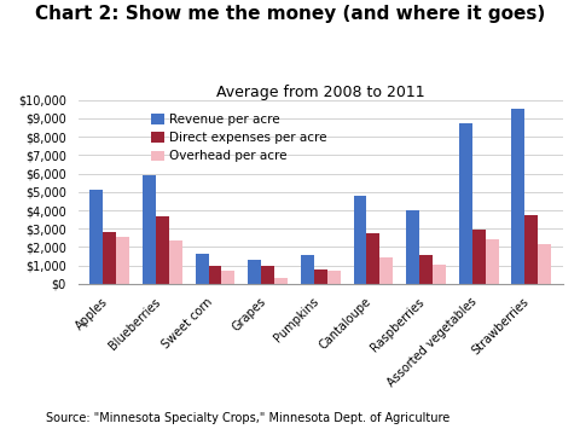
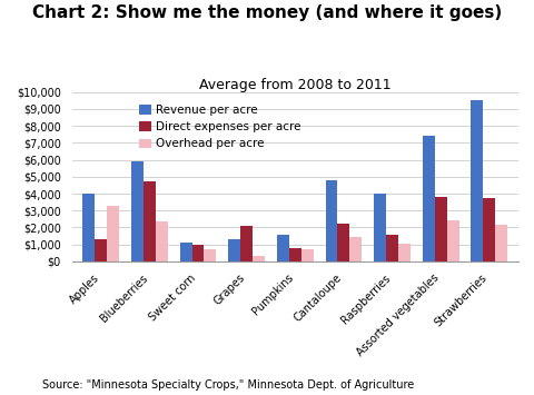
Revenue per acre/Apples: $5,100 -> $4,000
Direct expenses per acre/Apples: $2,800 -> $1,300
Overhead per acre/Apples: $2,600 -> $3,300
Direct expenses per acre/Blueberries: $3,600 -> $4,700
Revenue per acre/Sweet corn: $1,600 -> $1,100
Direct expenses per acre/Grapes: $1,000 -> $2,100
Direct expenses per acre/Cantaloupe: $2,800 -> $2,200
Revenue per acre/Assorted vegetables: $8,700 -> $7,400
Direct expenses per acre/Assorted vegetables: $3,000 -> $3,800
